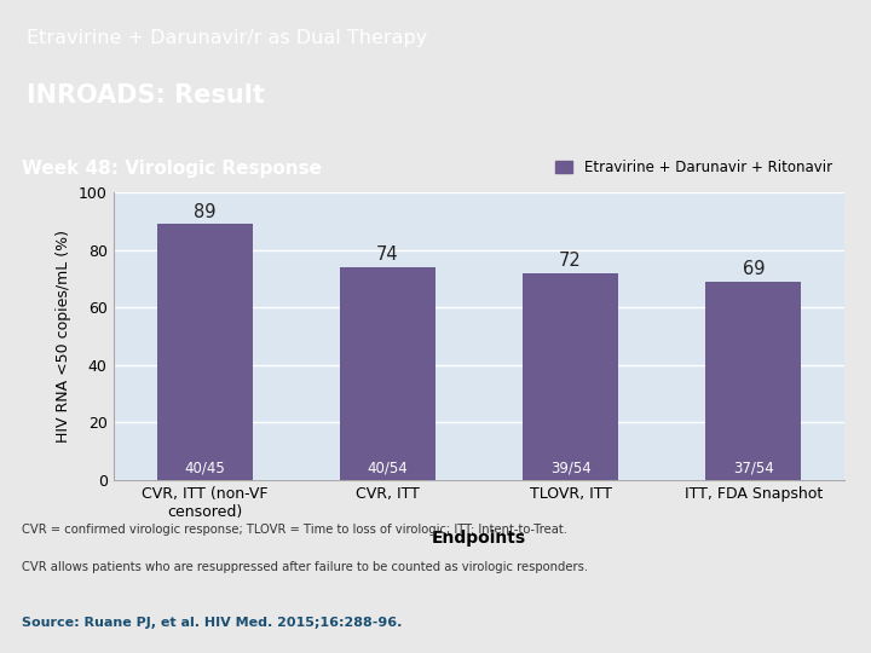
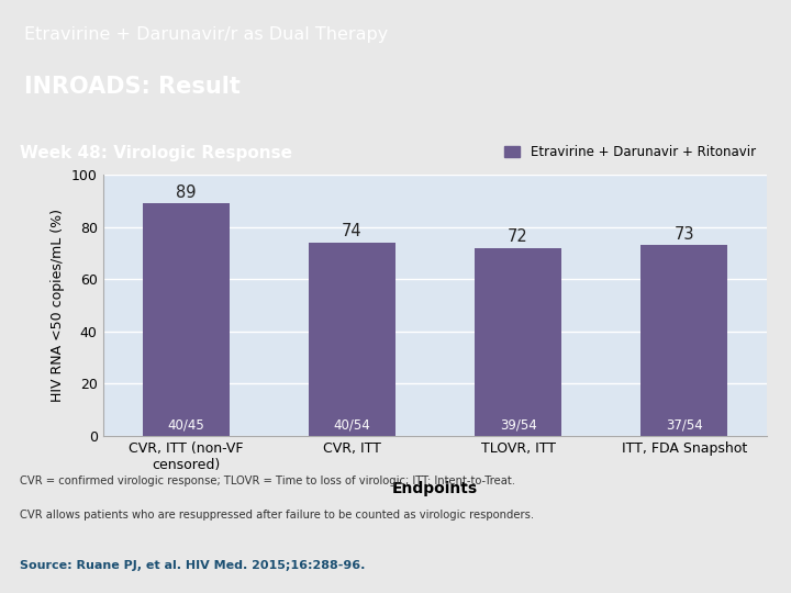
ITT, FDA Snapshot: 69 -> 73
